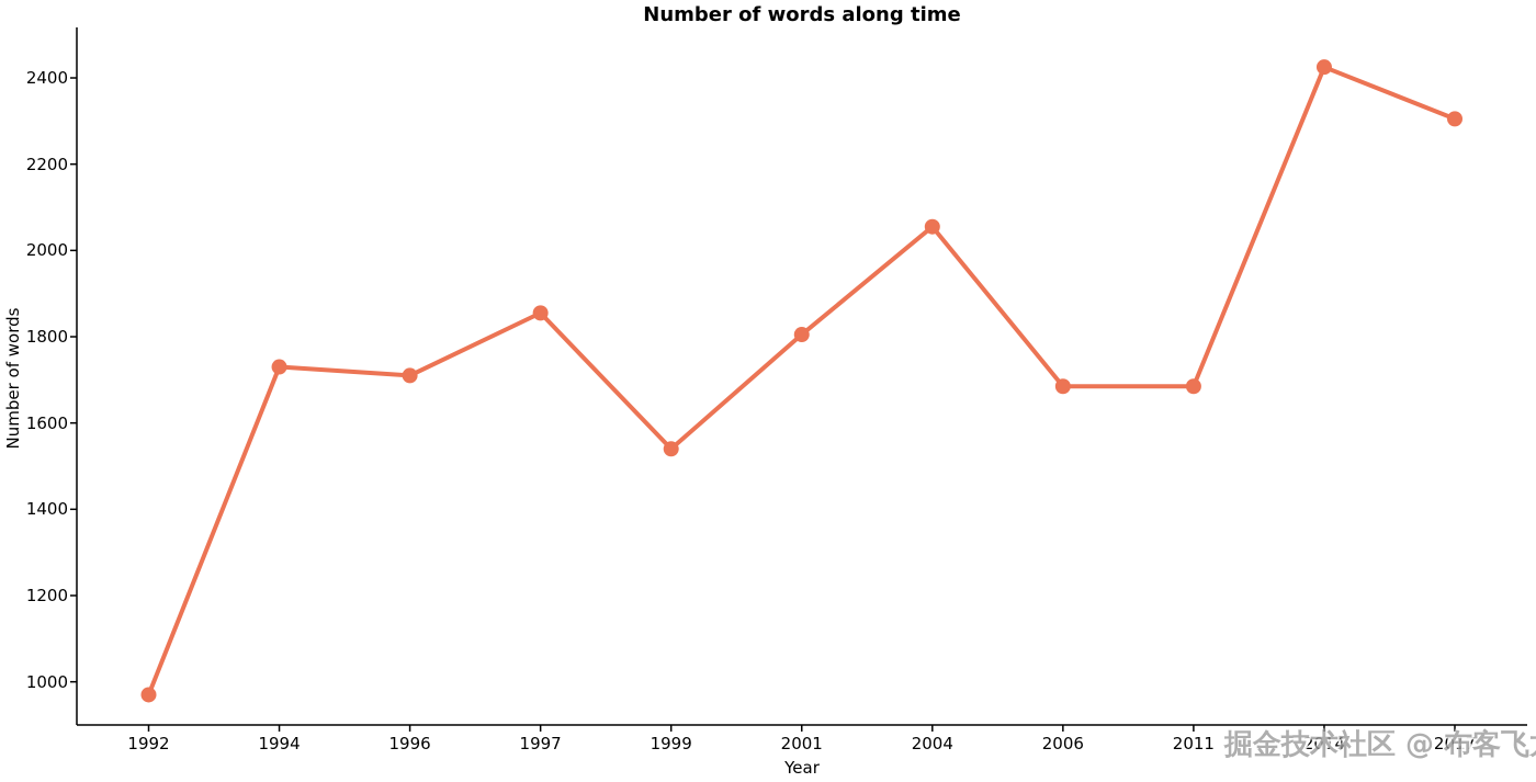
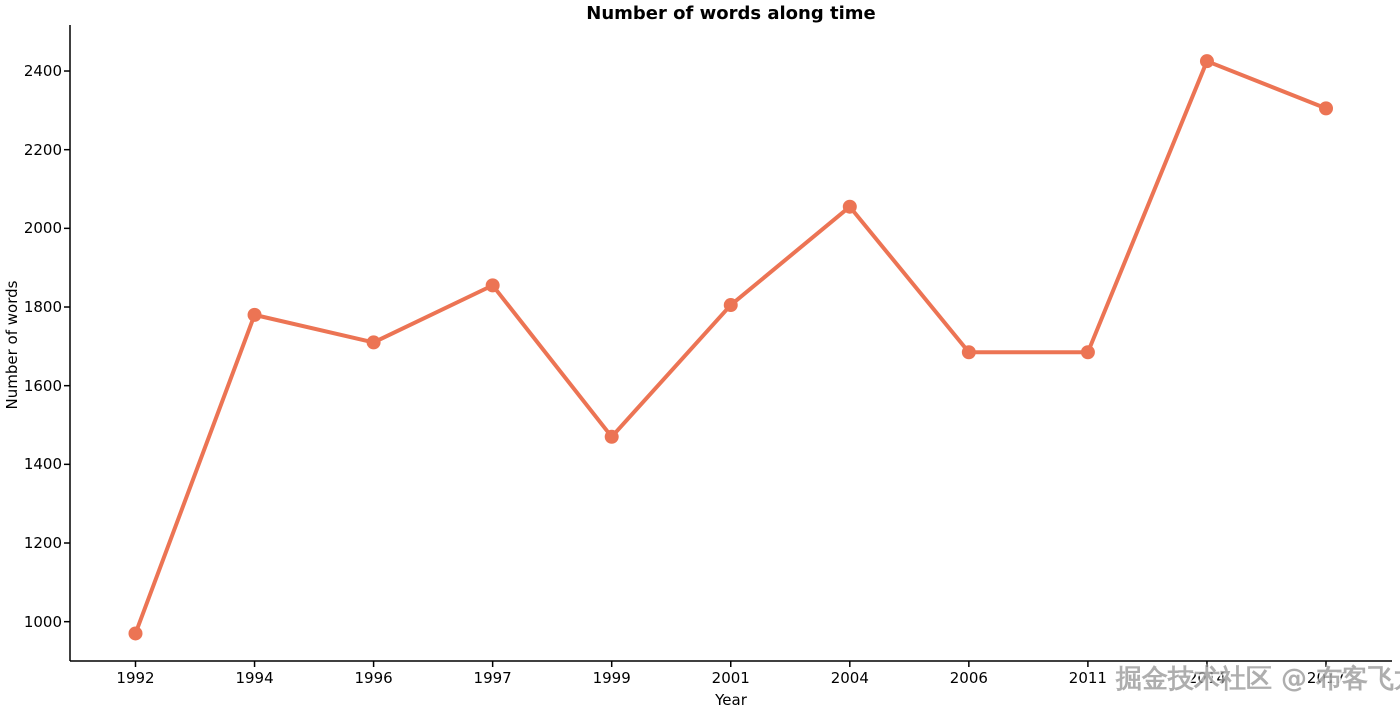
1994: 1730 -> 1780
1999: 1540 -> 1470
